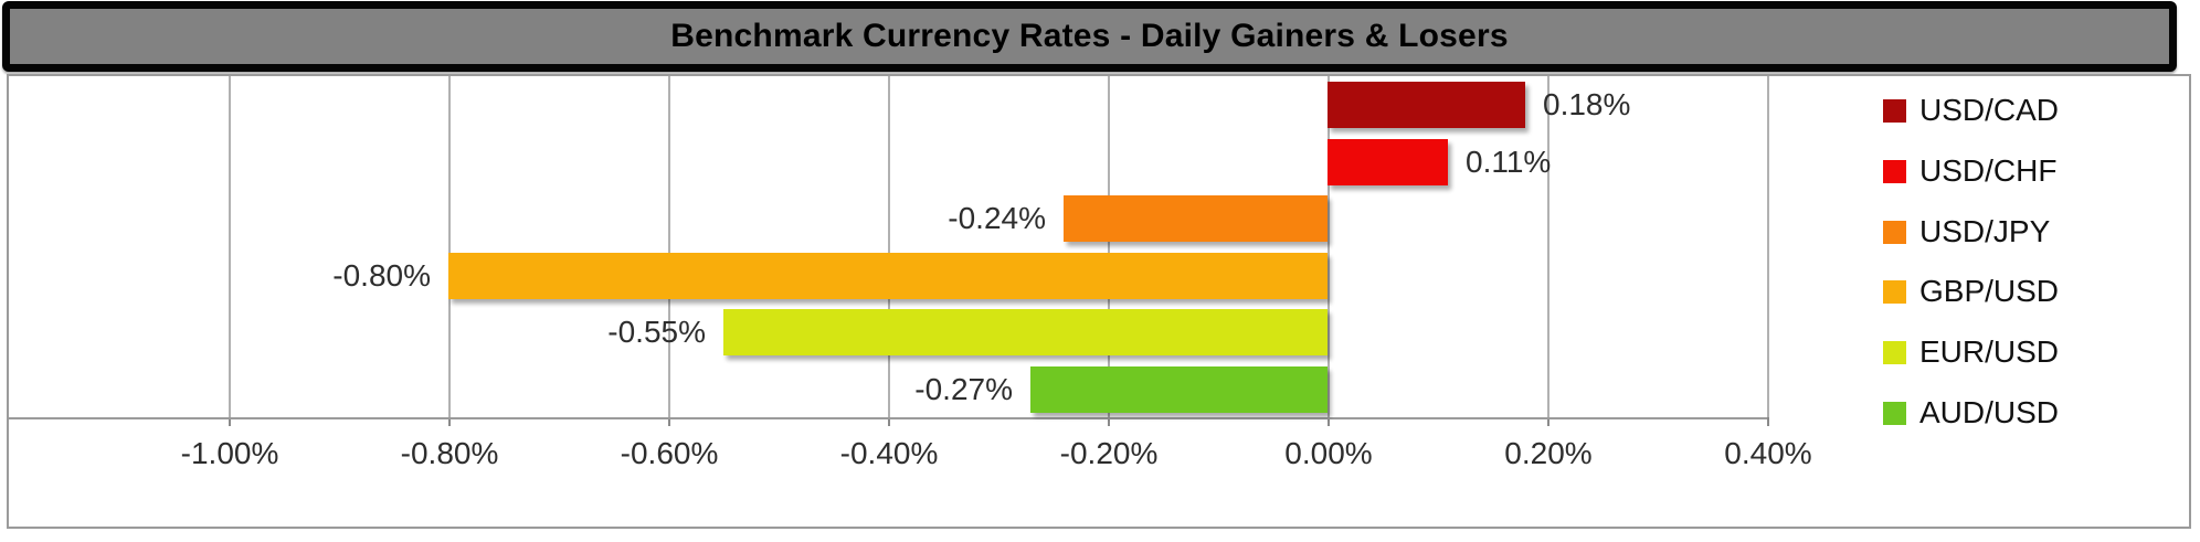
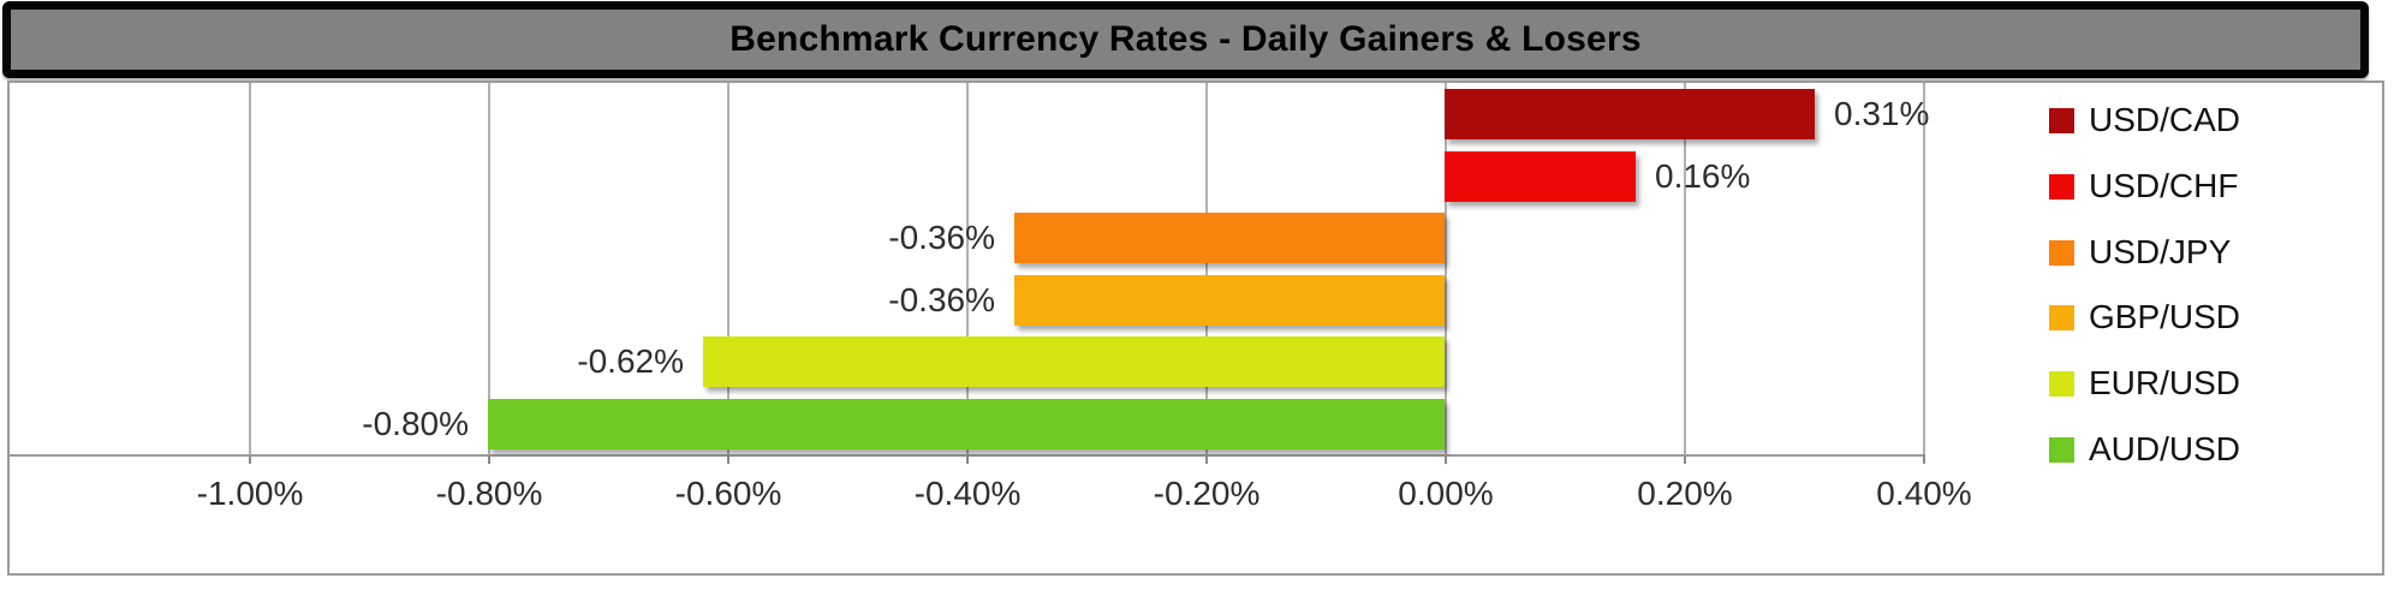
USD/CAD: 0.18% -> 0.31%
USD/CHF: 0.11% -> 0.16%
USD/JPY: -0.24% -> -0.36%
GBP/USD: -0.80% -> -0.36%
EUR/USD: -0.55% -> -0.62%
AUD/USD: -0.27% -> -0.80%
